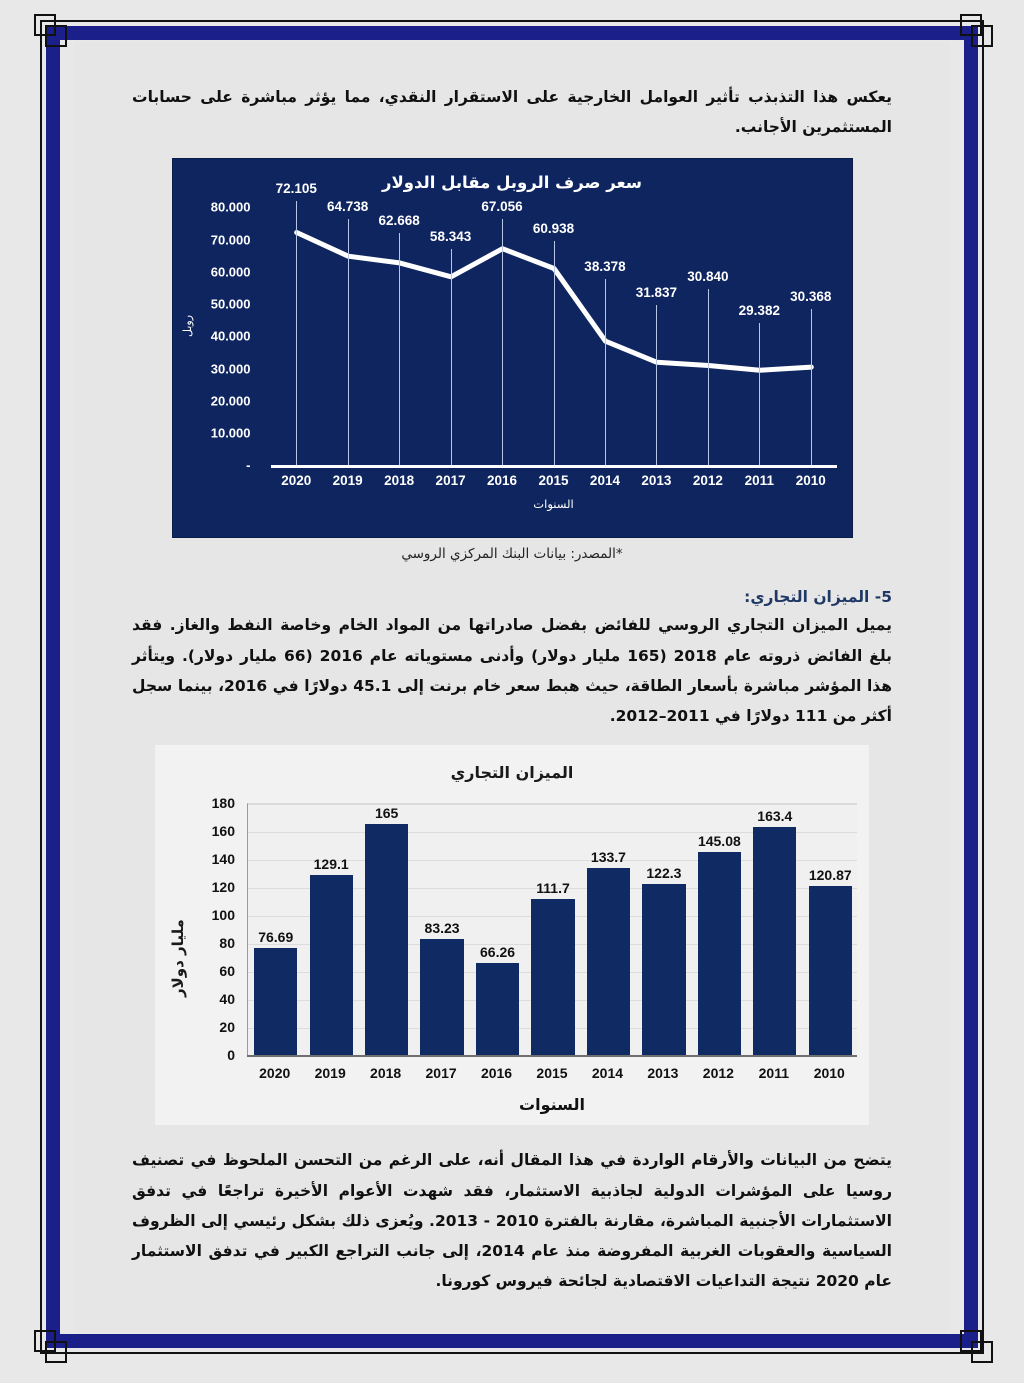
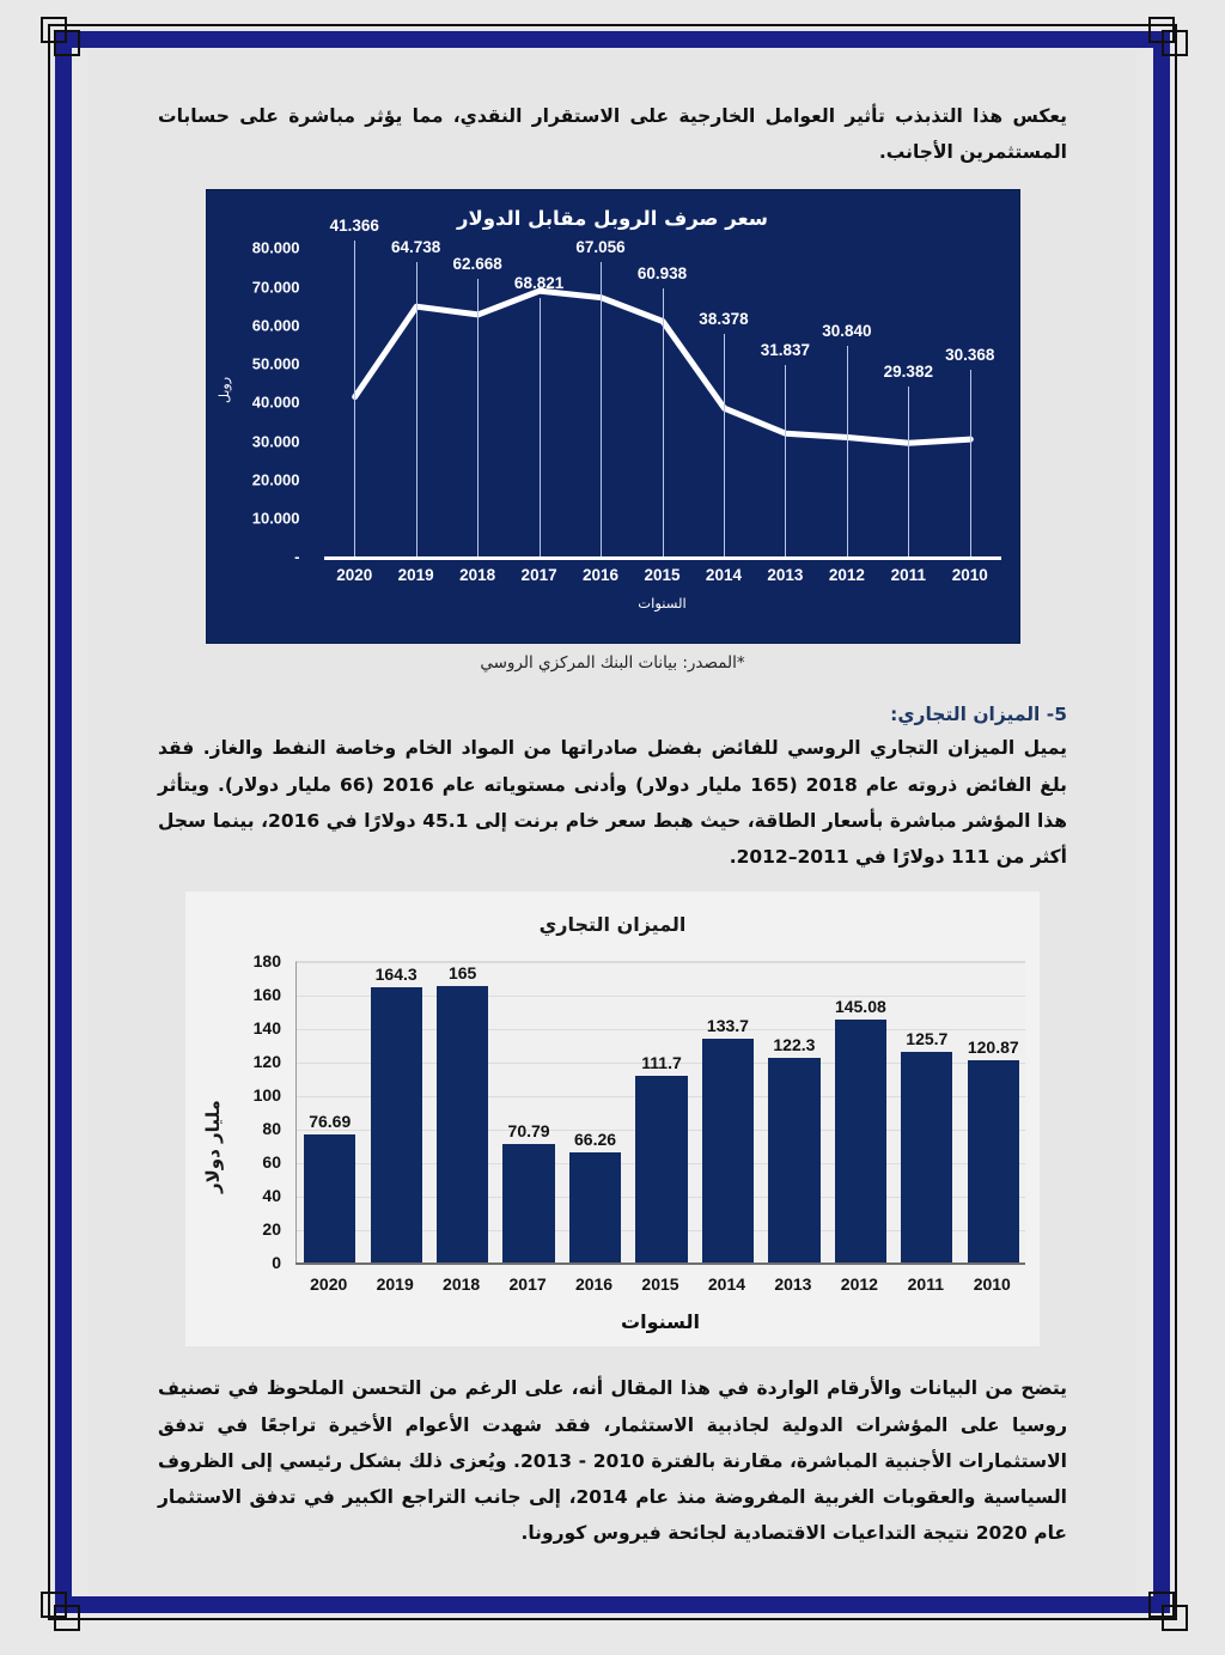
سعر صرف الروبل مقابل الدولار/2020: 72.105 -> 41.366
سعر صرف الروبل مقابل الدولار/2017: 58.343 -> 68.821
الميزان التجاري/2019: 129.1 -> 164.3
الميزان التجاري/2017: 83.23 -> 70.79
الميزان التجاري/2011: 163.4 -> 125.7
